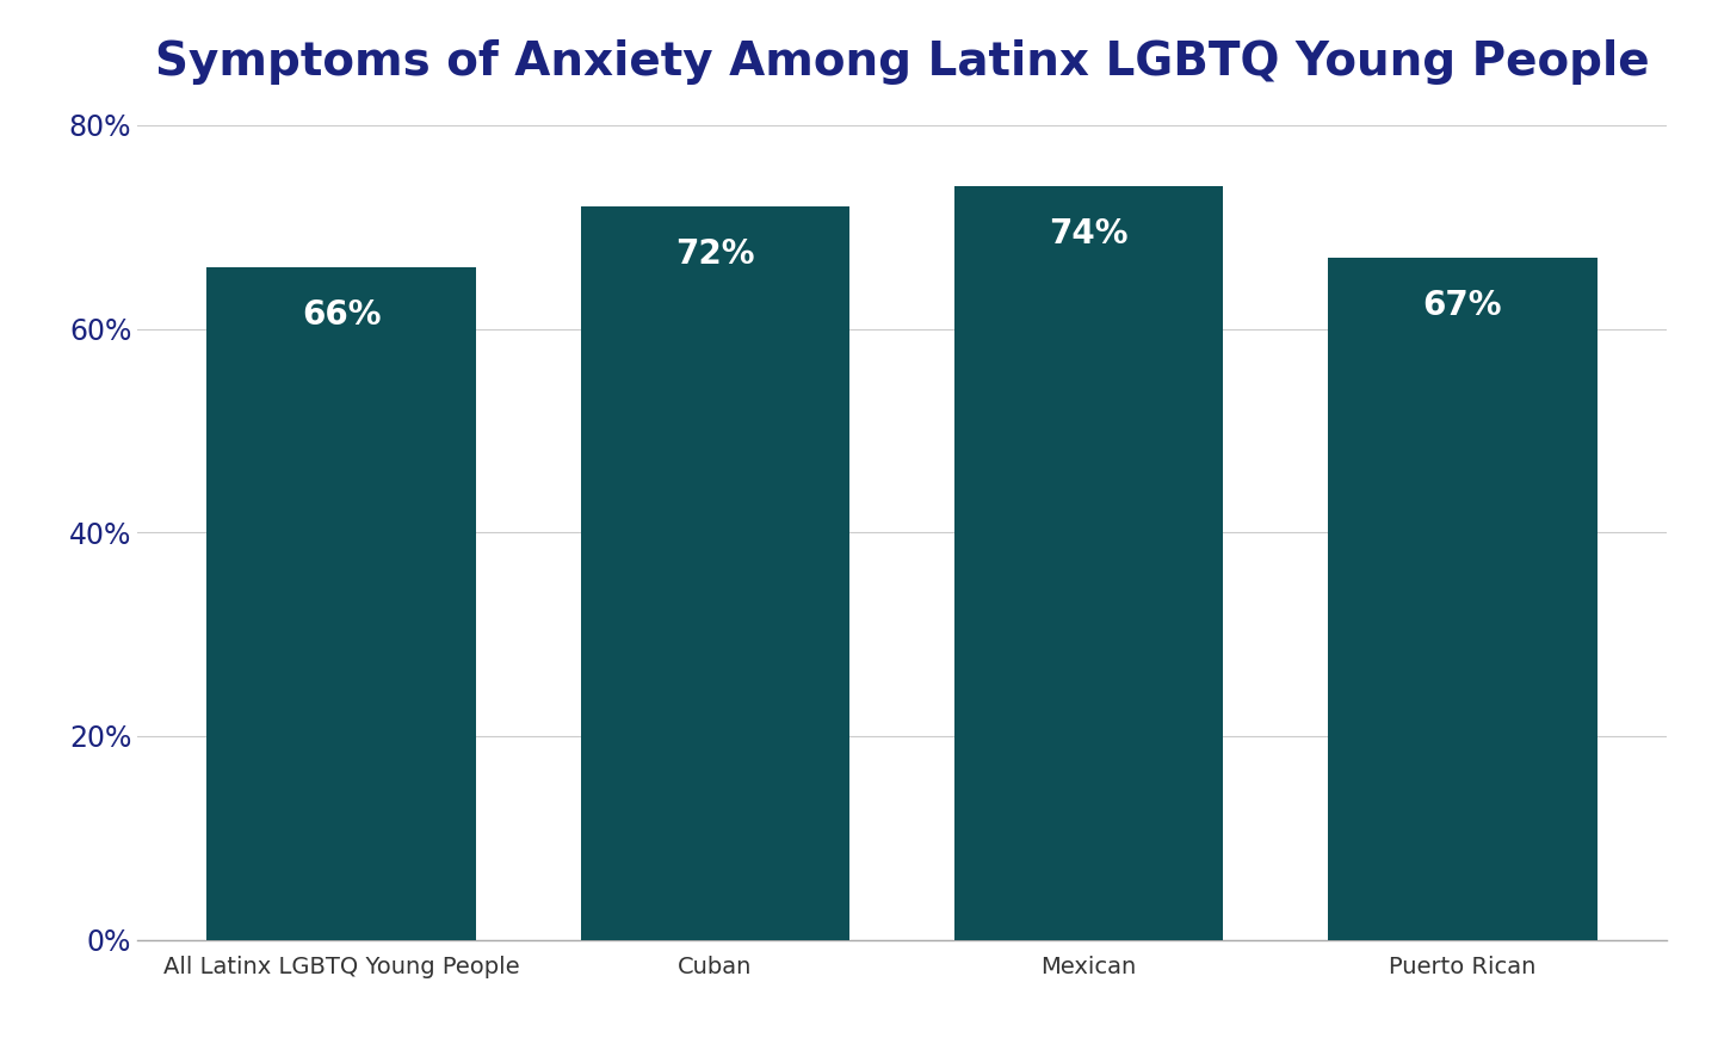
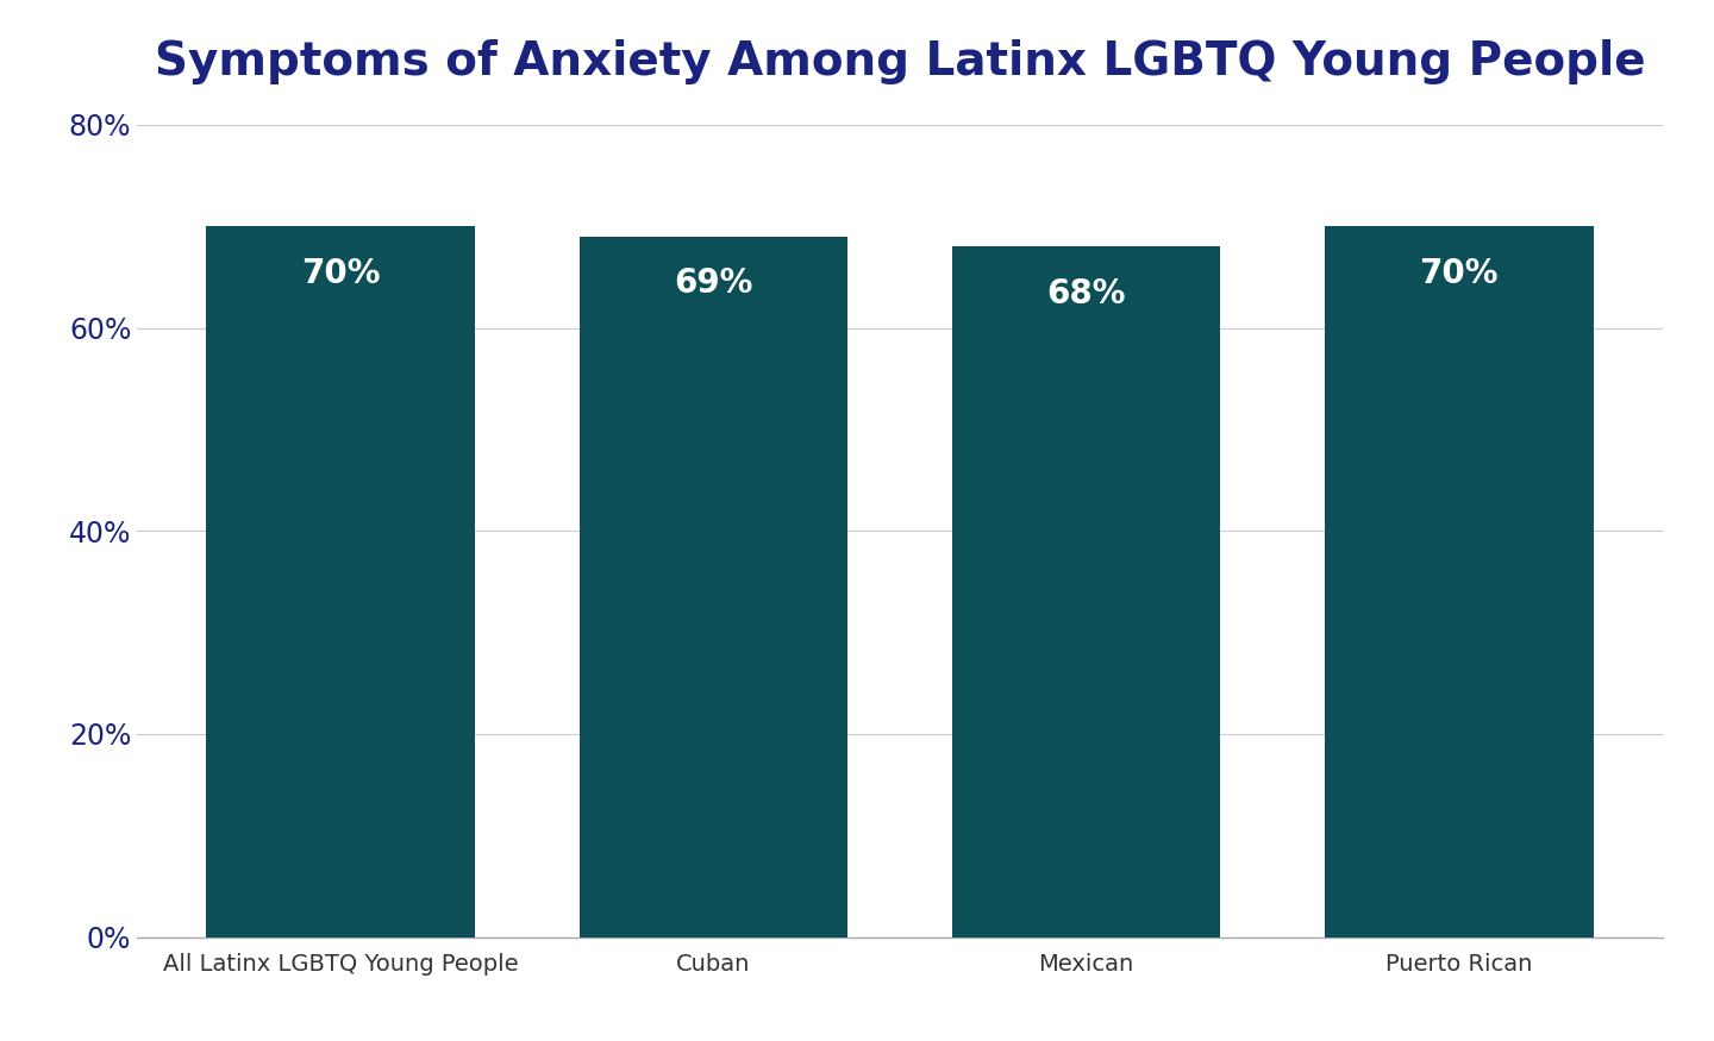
All Latinx LGBTQ Young People: 66% -> 70%
Cuban: 72% -> 69%
Mexican: 74% -> 68%
Puerto Rican: 67% -> 70%
